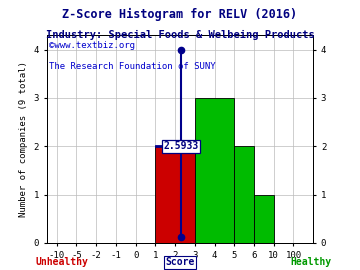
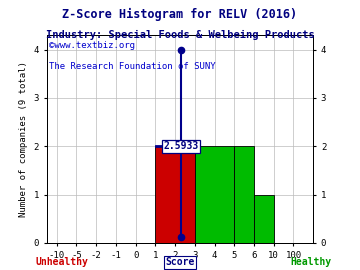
4: 3 -> 2
